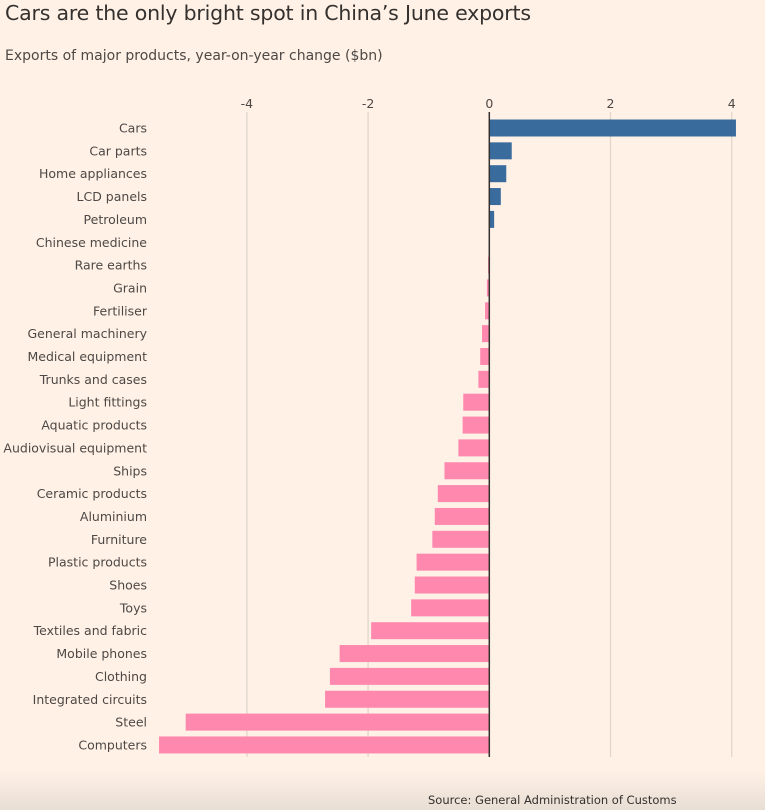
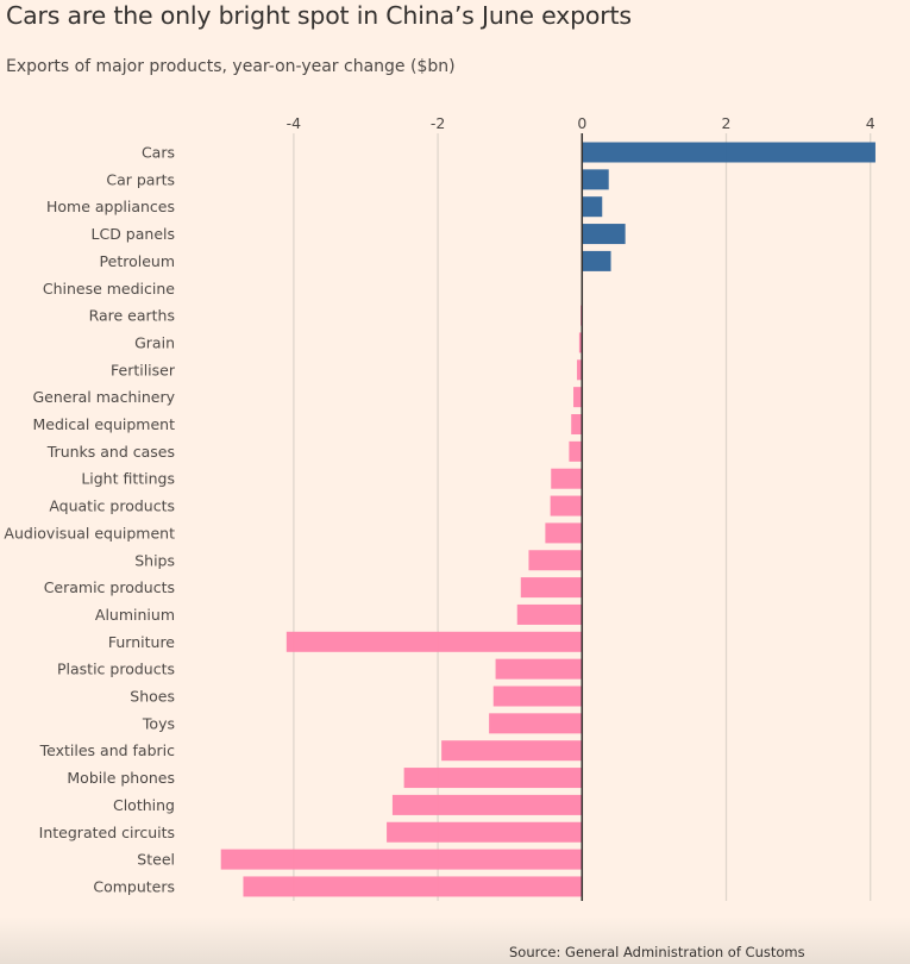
LCD panels: 0.2 -> 0.6
Petroleum: 0.1 -> 0.4
Furniture: -0.9 -> -4.1
Computers: -5.5 -> -4.7
